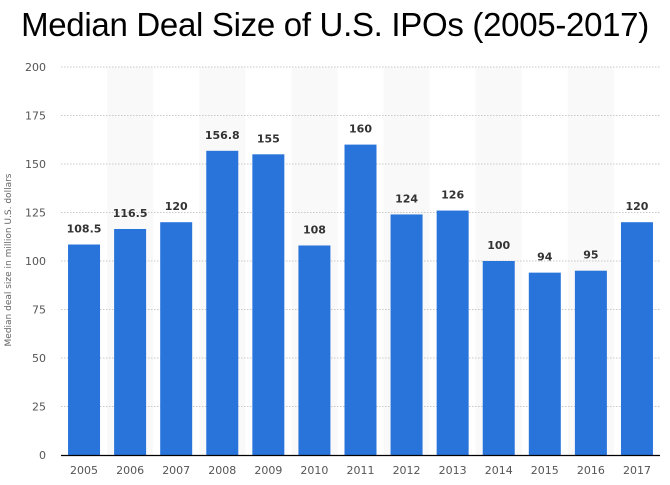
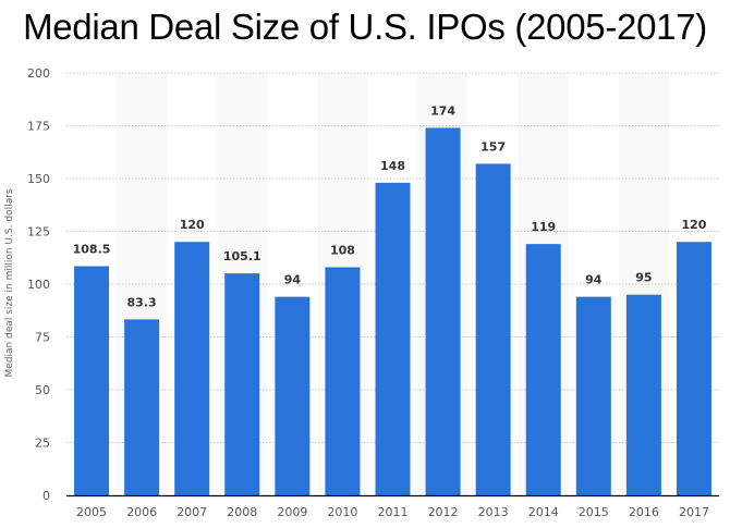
2006: 116.5 -> 83.3
2008: 156.8 -> 105.1
2009: 155 -> 94
2011: 160 -> 148
2012: 124 -> 174
2013: 126 -> 157
2014: 100 -> 119
